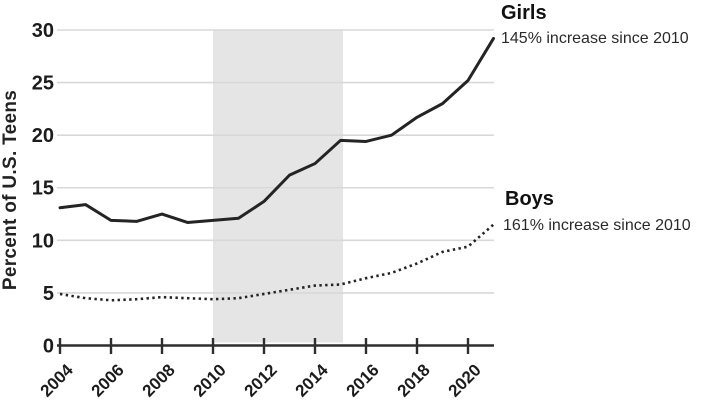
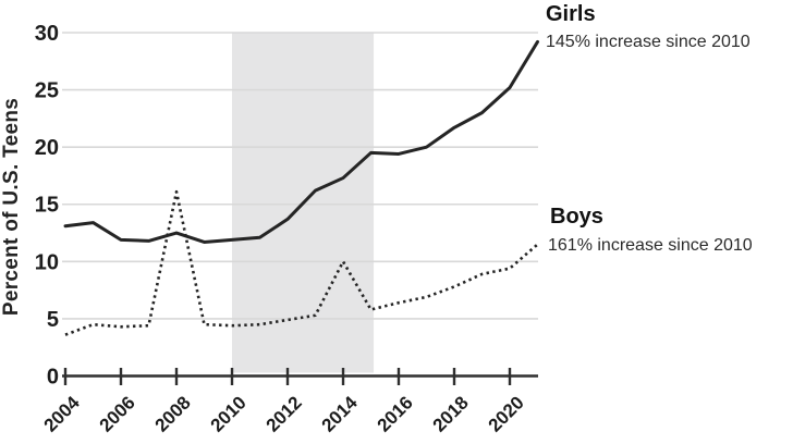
Boys/2004: 4.9 -> 3.6
Boys/2008: 4.6 -> 16.1
Boys/2014: 5.7 -> 10.0
